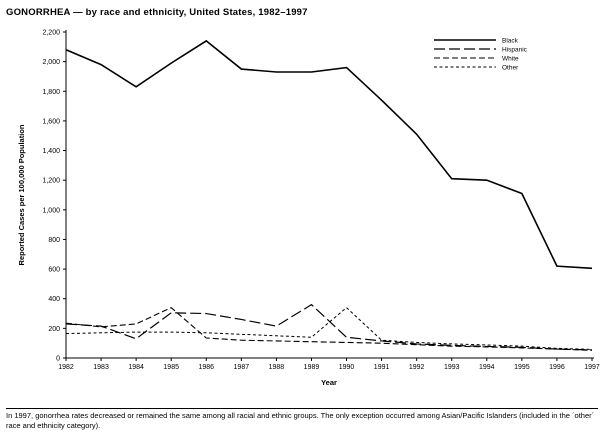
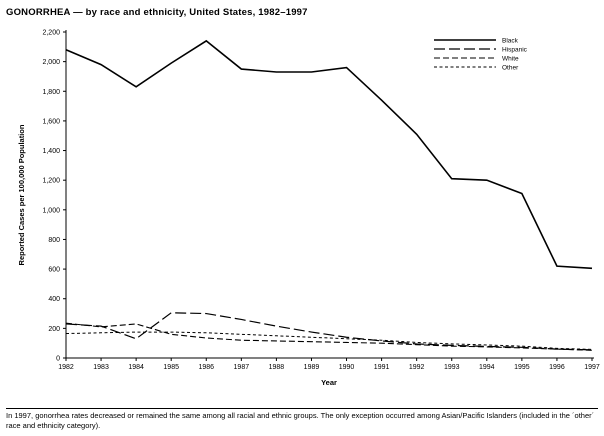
White/1985: 340 -> 160
Hispanic/1989: 360 -> 180
Other/1990: 340 -> 130
